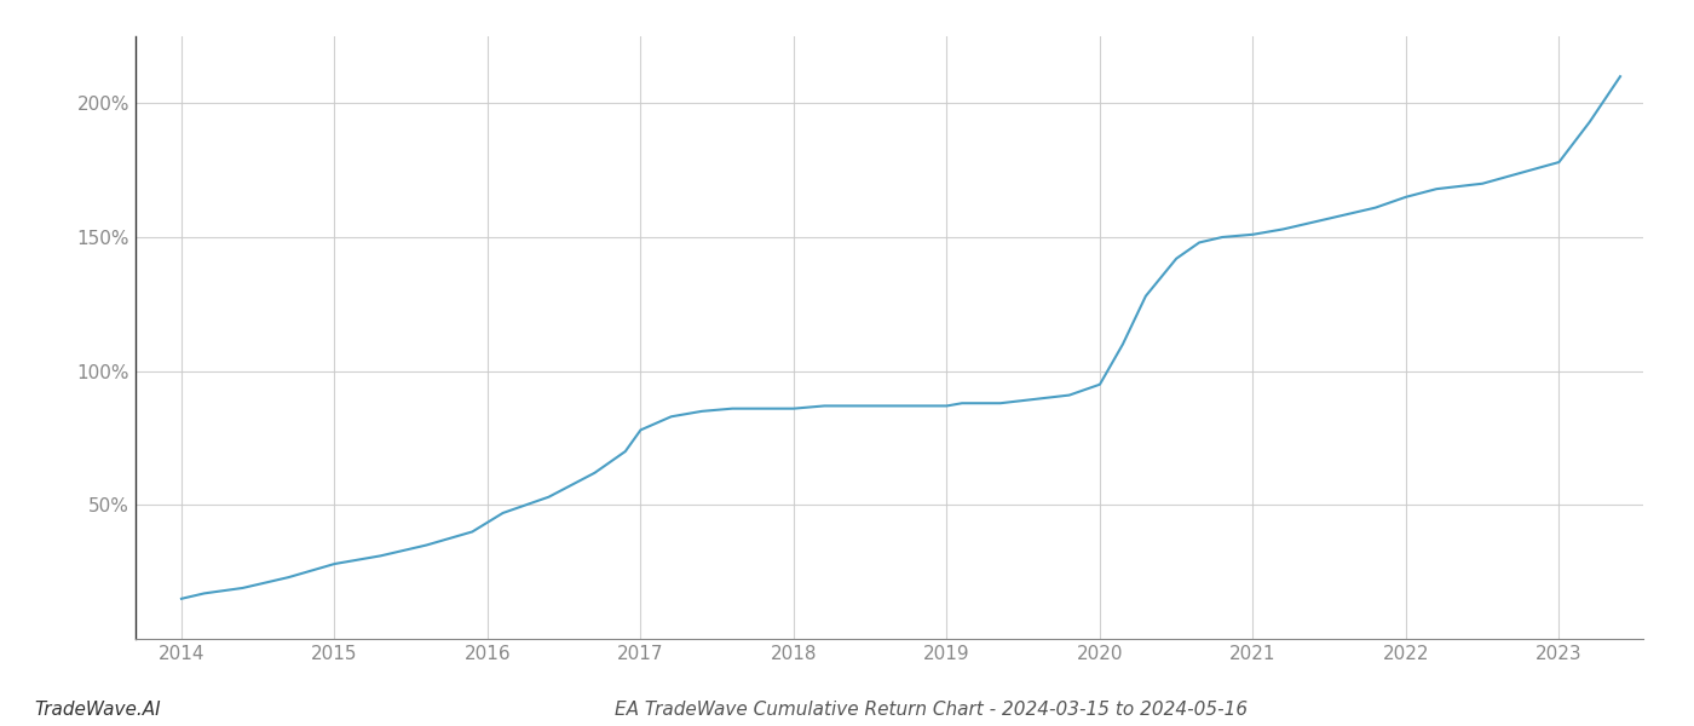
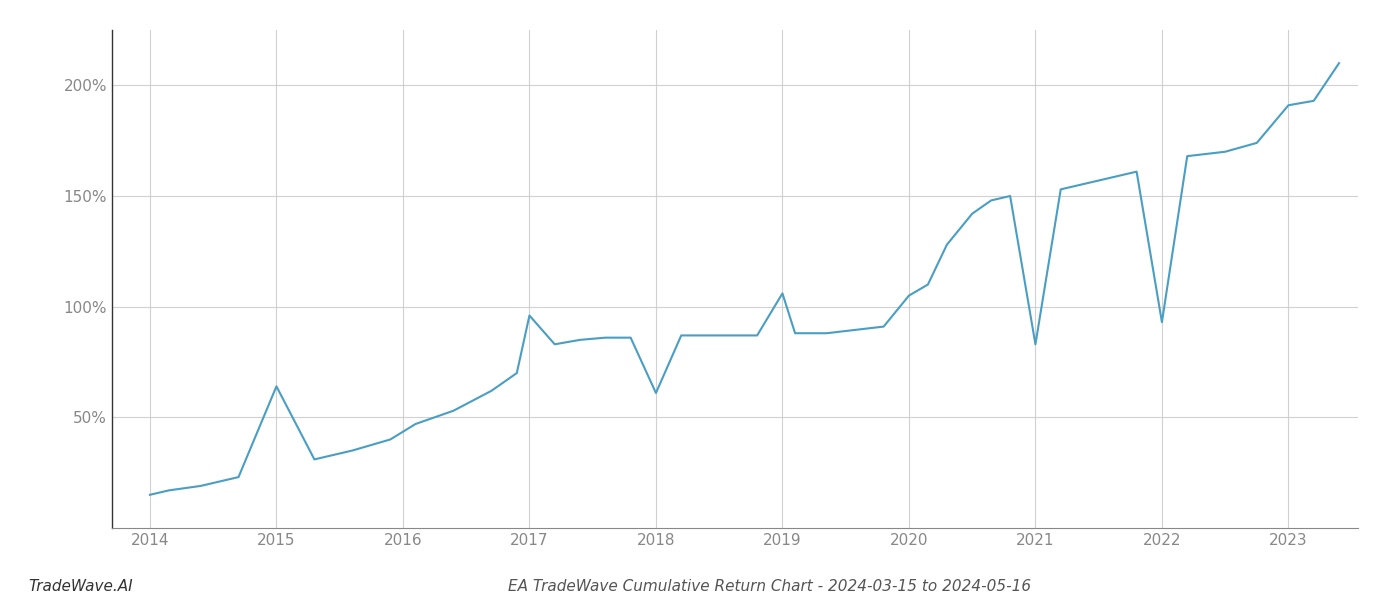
2015: 28% -> 64%
2017: 78% -> 96%
2018: 86% -> 61%
2019: 87% -> 106%
2020: 95% -> 105%
2021: 151% -> 83%
2022: 165% -> 93%
2023: 178% -> 191%
